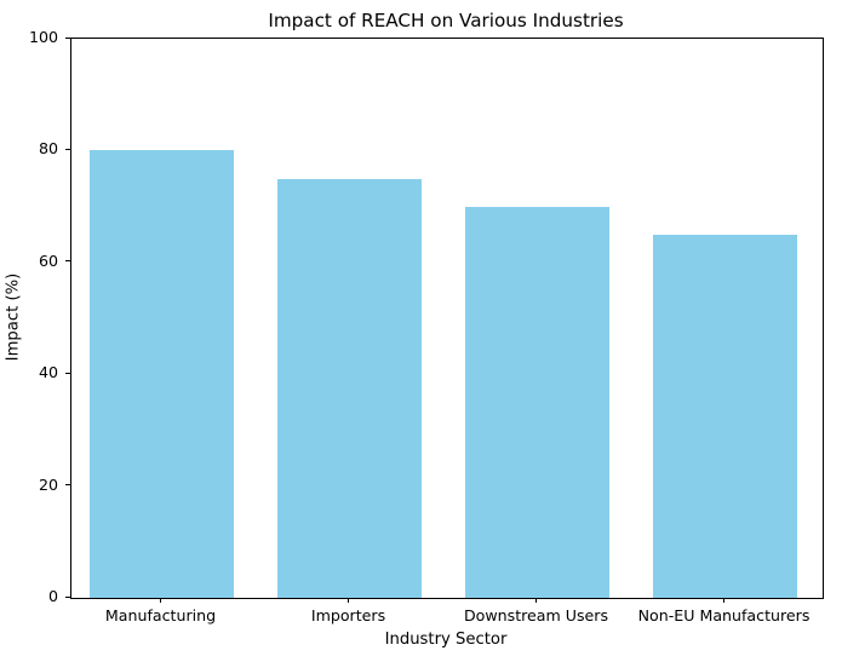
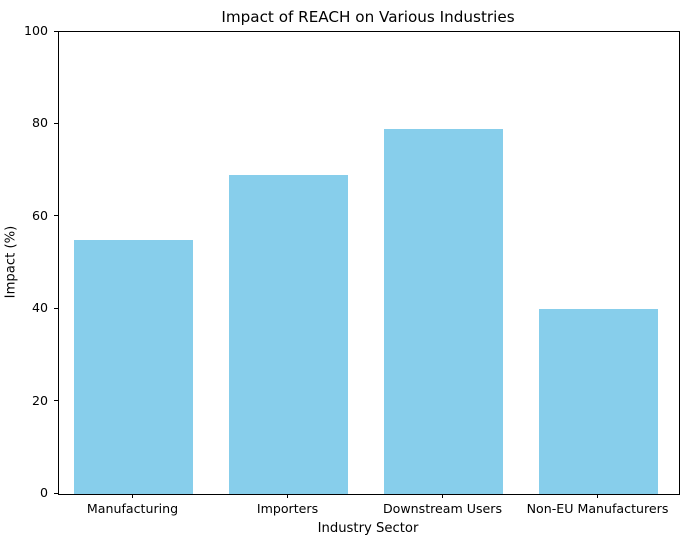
Manufacturing: 80 -> 55
Importers: 75 -> 69
Downstream Users: 70 -> 79
Non-EU Manufacturers: 65 -> 40
